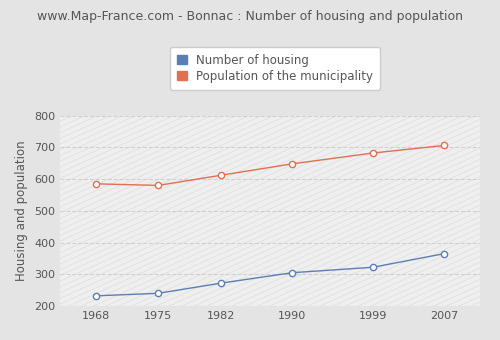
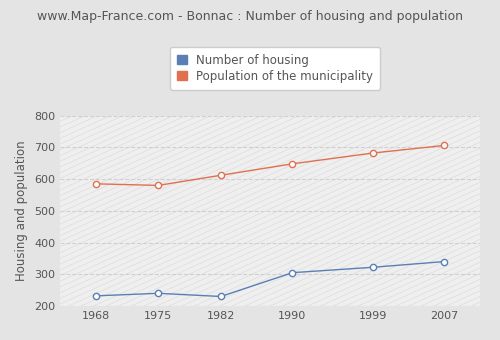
Number of housing/1982: 272 -> 230
Number of housing/2007: 365 -> 340
